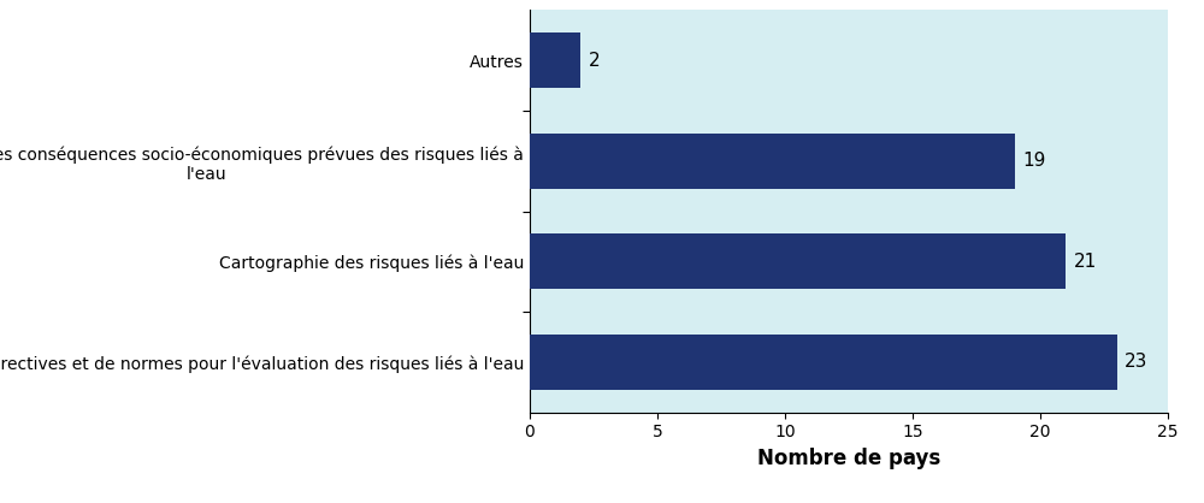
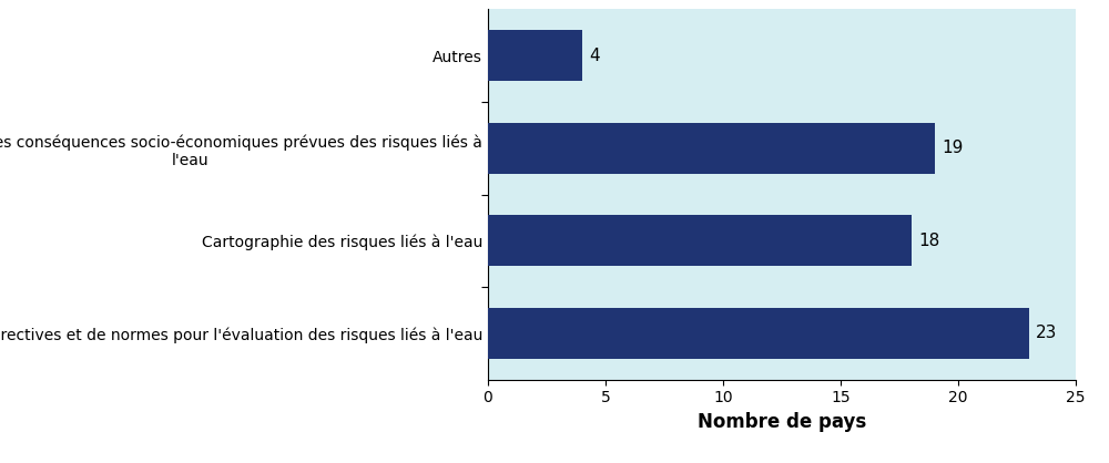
Autres: 2 -> 4
Cartographie des risques liés à l'eau: 21 -> 18
